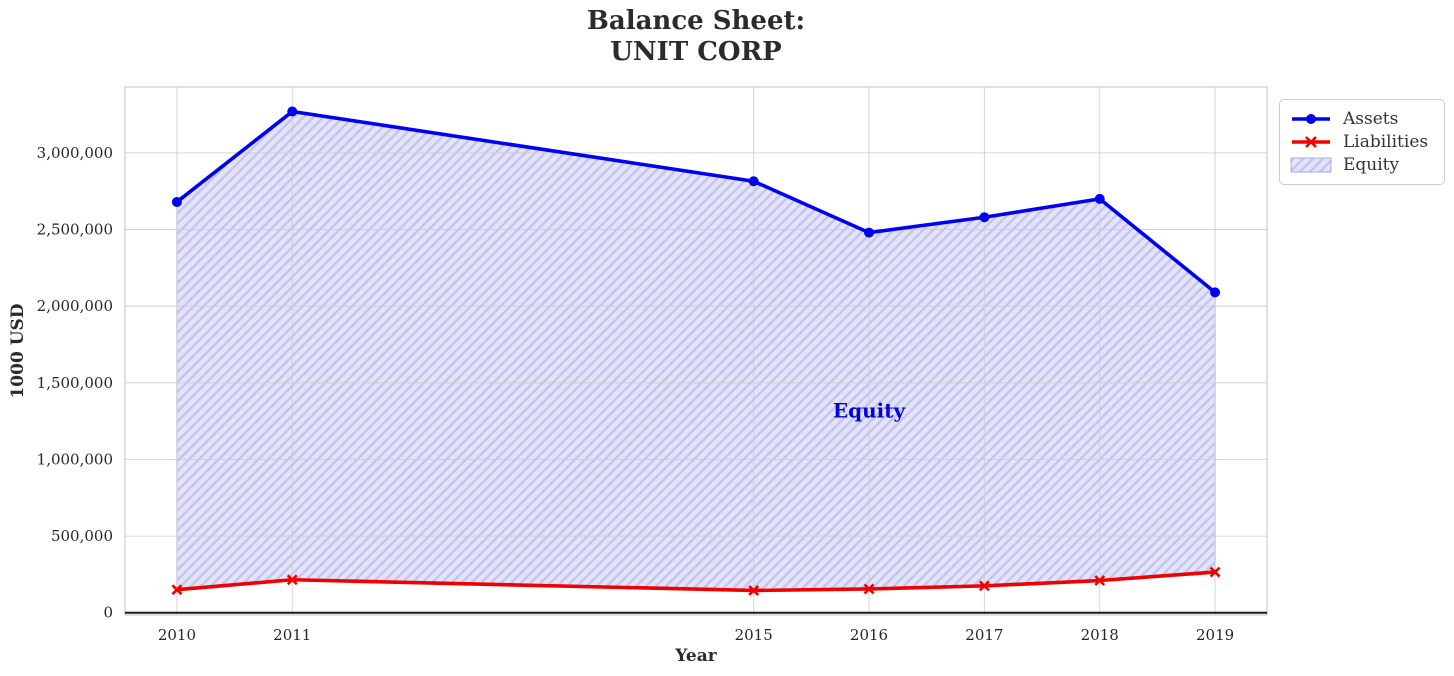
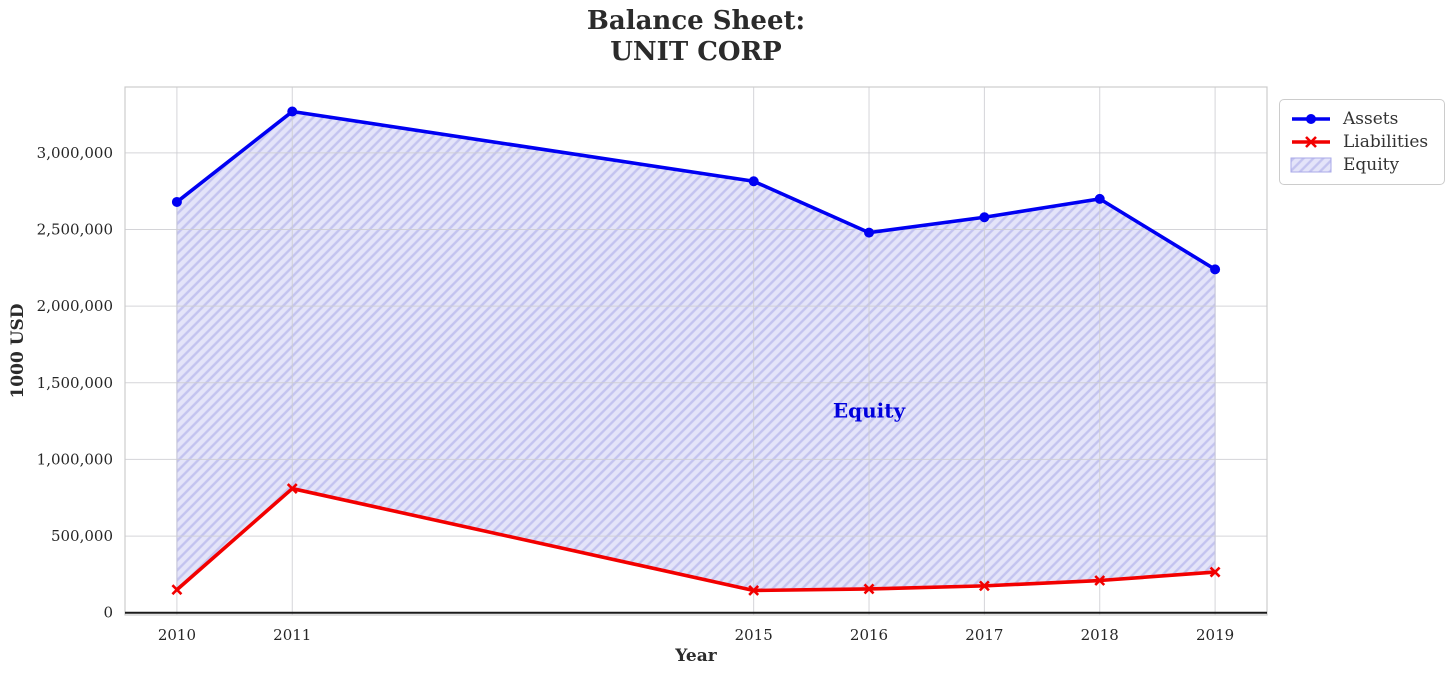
Liabilities/2011: 220000 -> 810000
Assets/2019: 2090000 -> 2240000
